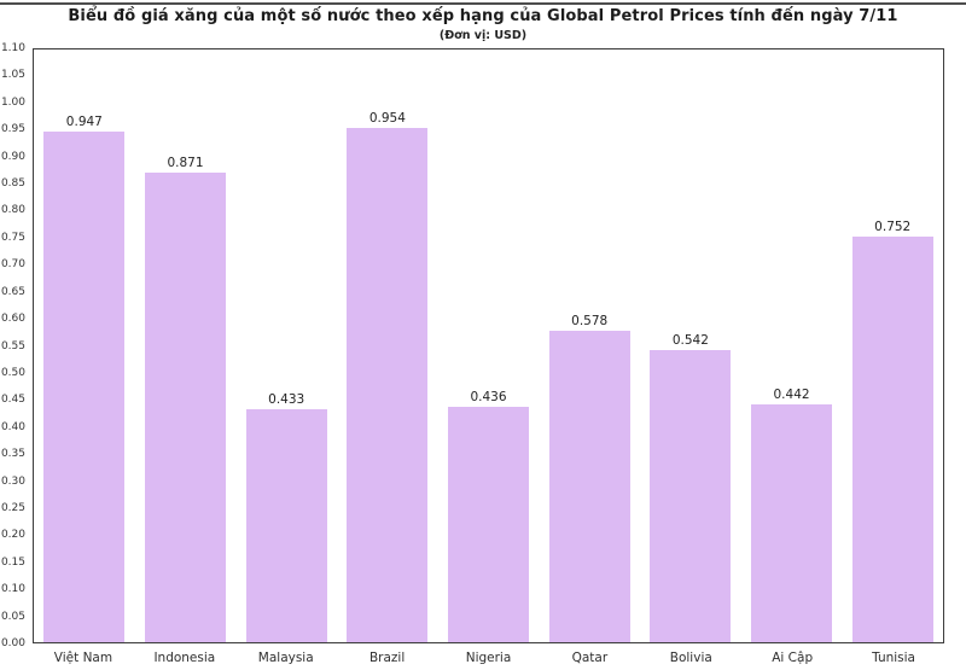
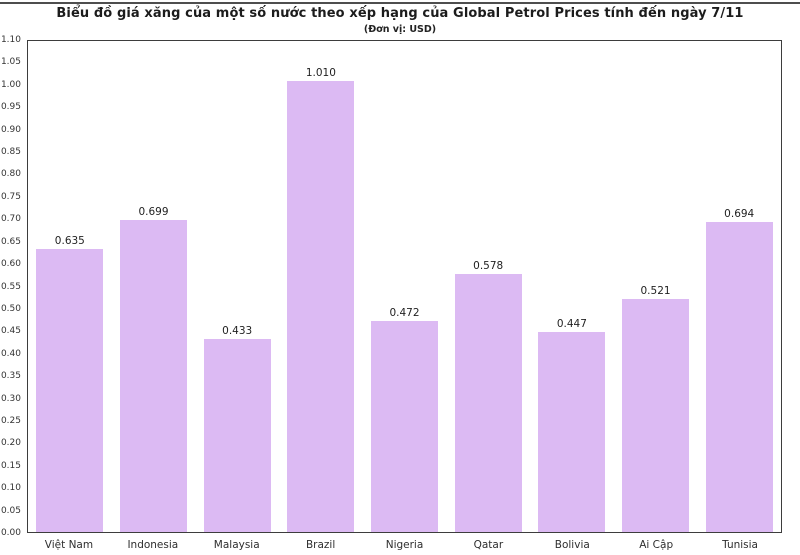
Việt Nam: 0.947 -> 0.635
Indonesia: 0.871 -> 0.699
Brazil: 0.954 -> 1.010
Nigeria: 0.436 -> 0.472
Bolivia: 0.542 -> 0.447
Ai Cập: 0.442 -> 0.521
Tunisia: 0.752 -> 0.694
